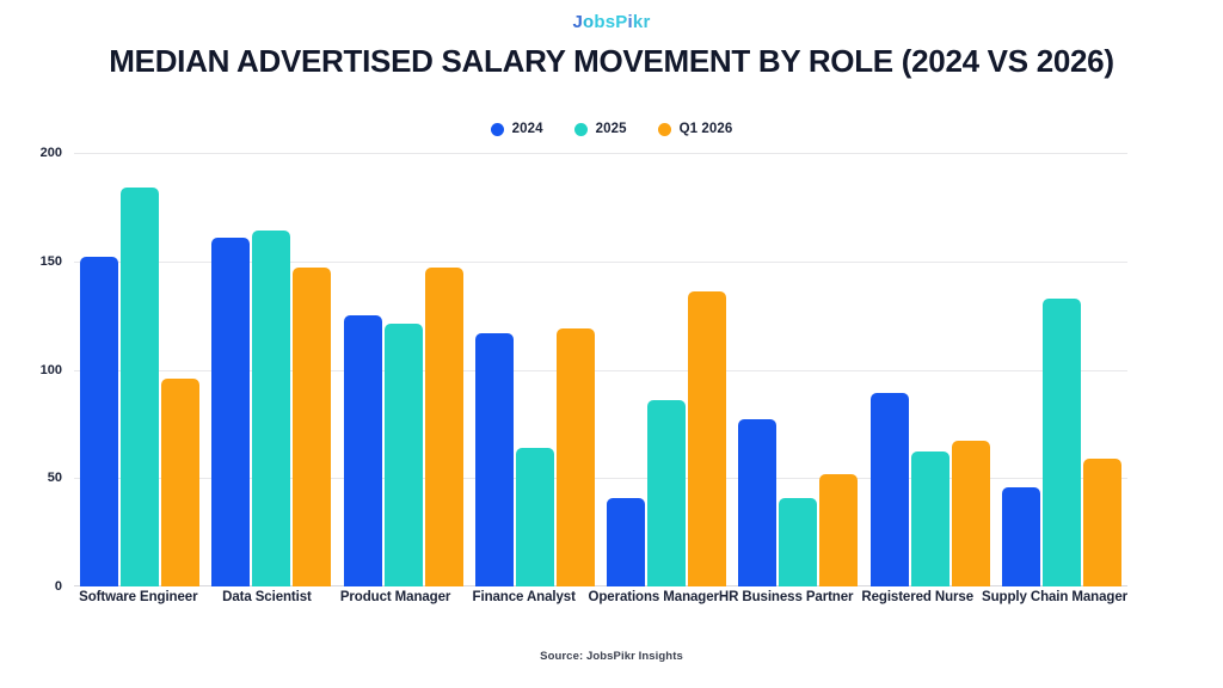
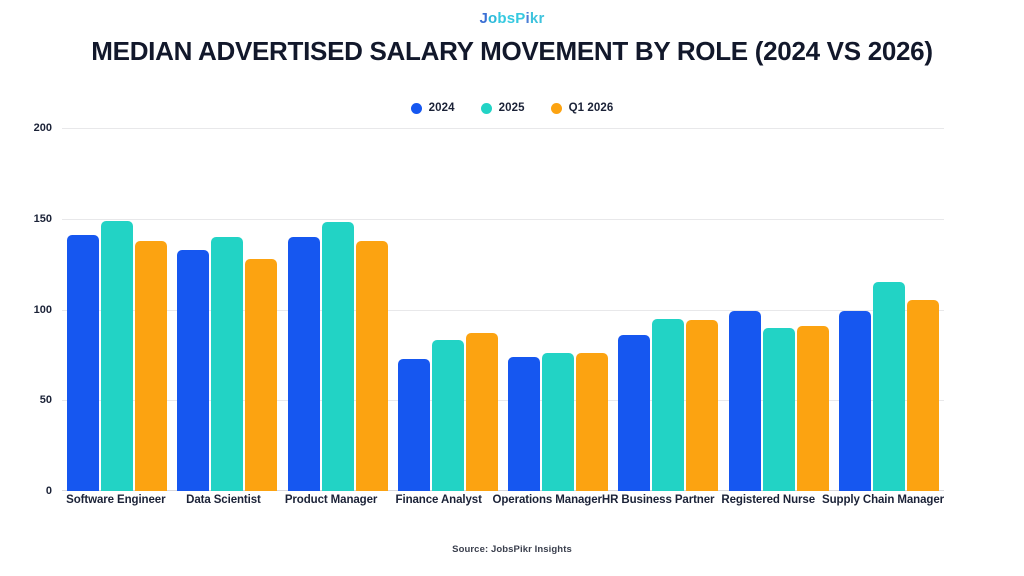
2024/Software Engineer: 152 -> 141
2025/Software Engineer: 184 -> 149
Q1 2026/Software Engineer: 96 -> 138
2024/Data Scientist: 161 -> 133
2025/Data Scientist: 164 -> 140
Q1 2026/Data Scientist: 147 -> 128
2024/Product Manager: 125 -> 140
2025/Product Manager: 121 -> 148
Q1 2026/Product Manager: 147 -> 138
2024/Finance Analyst: 117 -> 73
2025/Finance Analyst: 64 -> 83
Q1 2026/Finance Analyst: 119 -> 87
2024/Operations Manager: 41 -> 74
2025/Operations Manager: 86 -> 76
Q1 2026/Operations Manager: 136 -> 76
2024/HR Business Partner: 77 -> 86
2025/HR Business Partner: 41 -> 95
Q1 2026/HR Business Partner: 52 -> 94
2024/Registered Nurse: 89 -> 99
2025/Registered Nurse: 62 -> 90
Q1 2026/Registered Nurse: 67 -> 91
2024/Supply Chain Manager: 46 -> 99
2025/Supply Chain Manager: 133 -> 115
Q1 2026/Supply Chain Manager: 59 -> 105
